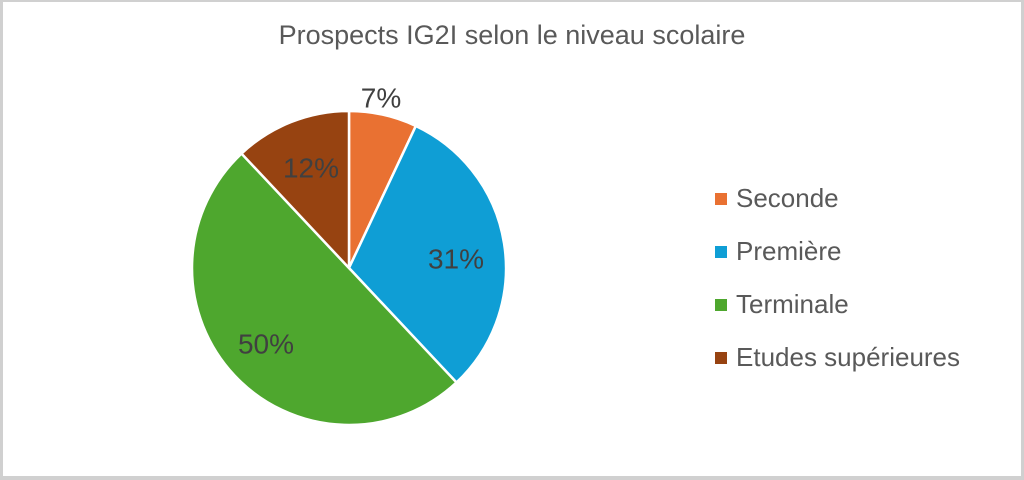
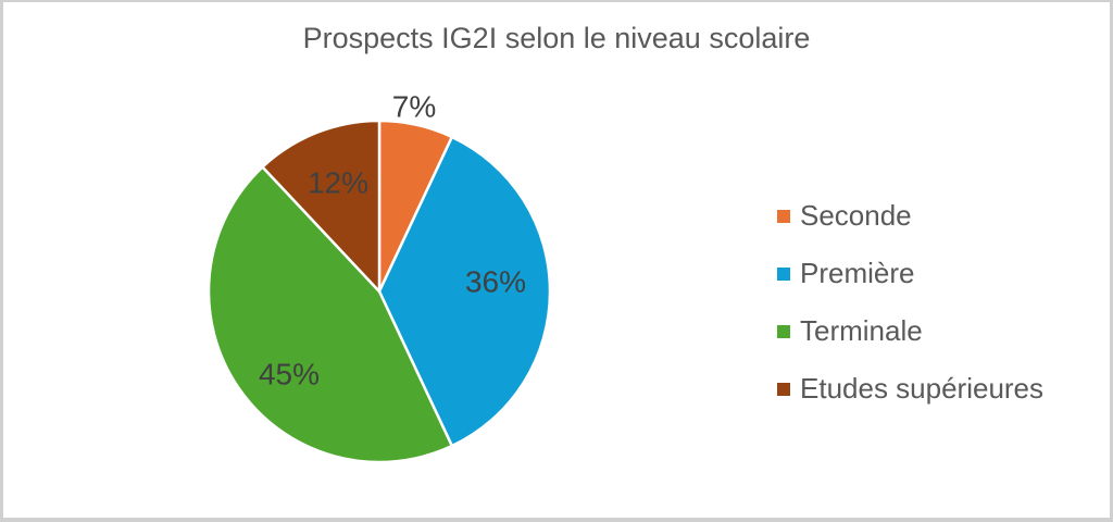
Première: 31% -> 36%
Terminale: 50% -> 45%
